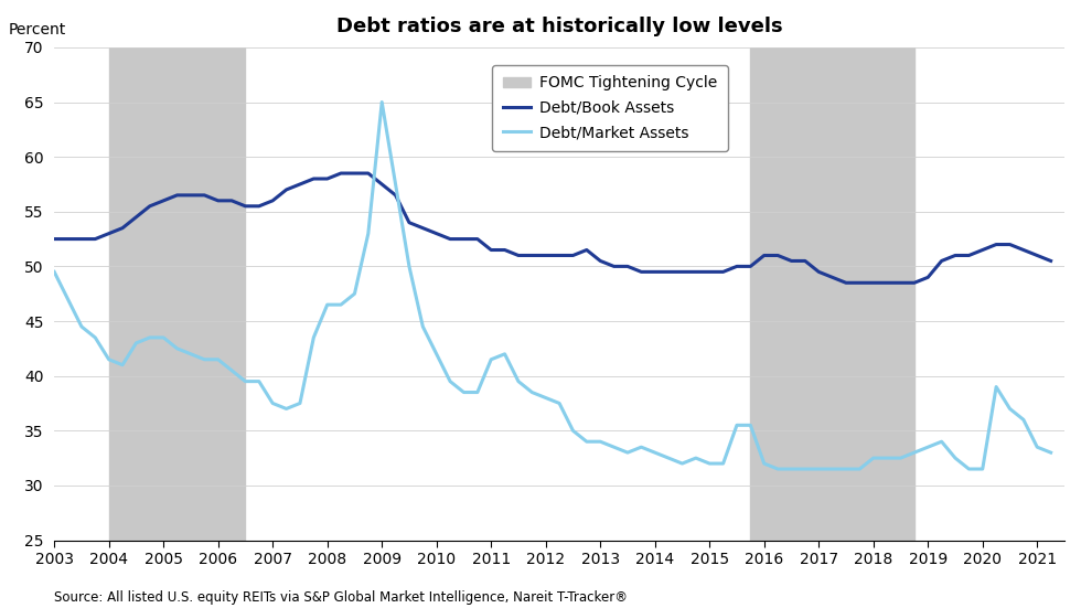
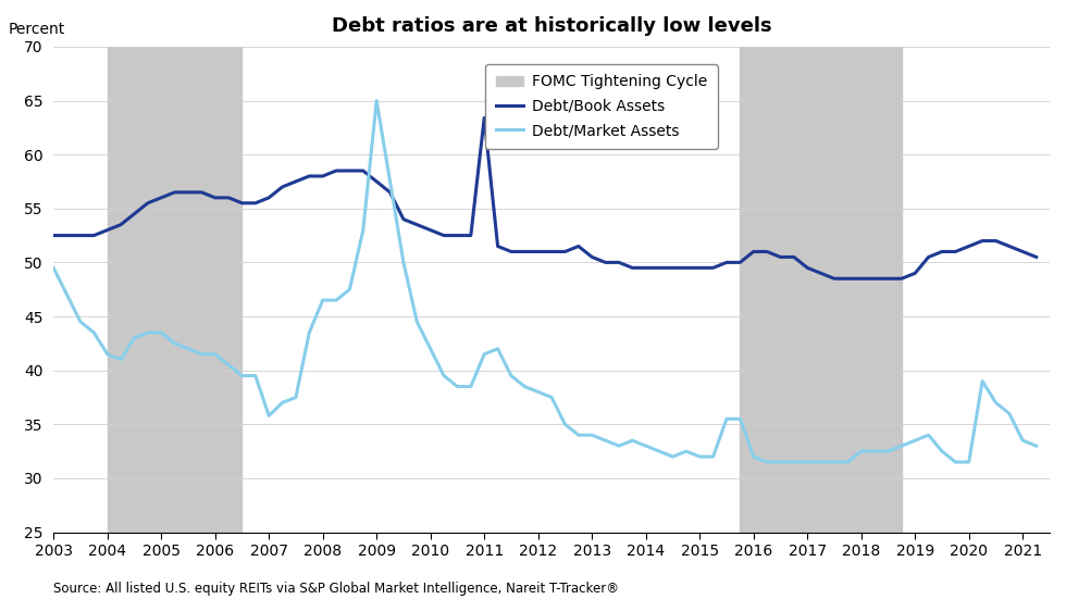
Debt/Market Assets/2007: 37.5 -> 35.8
Debt/Book Assets/2011: 51.5 -> 63.4
